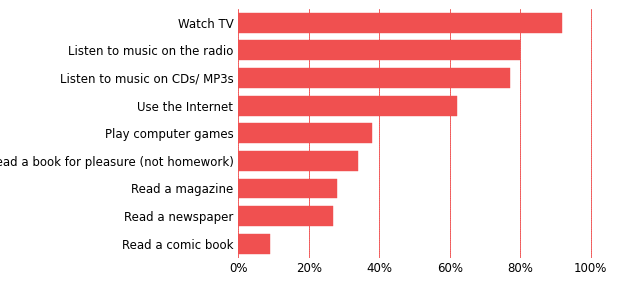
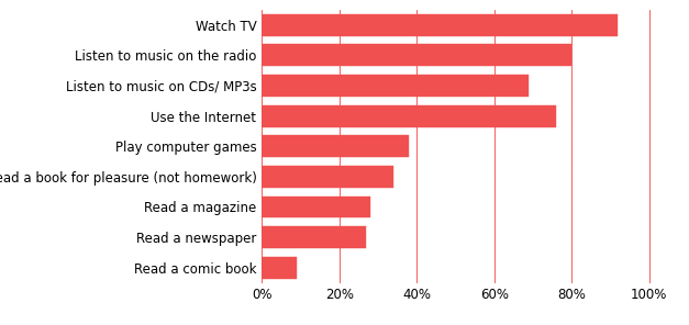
Listen to music on CDs/ MP3s: 77% -> 69%
Use the Internet: 62% -> 76%
